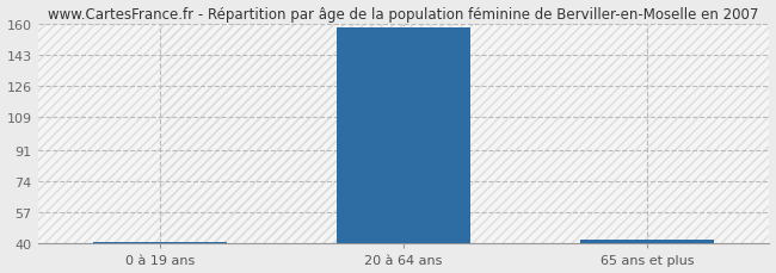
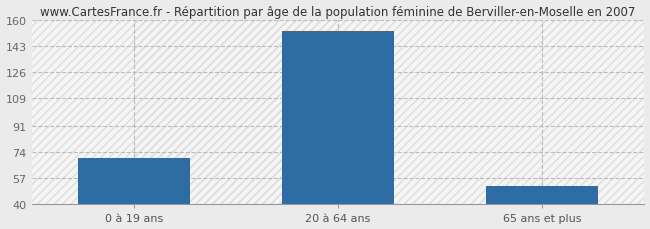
0 à 19 ans: 41 -> 70
20 à 64 ans: 158 -> 153
65 ans et plus: 42 -> 52
